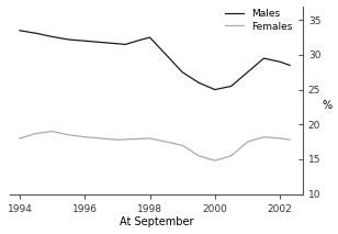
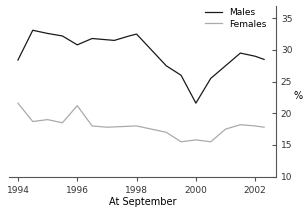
Males/1994: 33.5 -> 28.4
Females/1994: 18.0 -> 21.6
Males/1996: 32.0 -> 30.8
Females/1996: 18.2 -> 21.2
Males/2000: 25.0 -> 21.6
Females/2000: 14.8 -> 15.8
